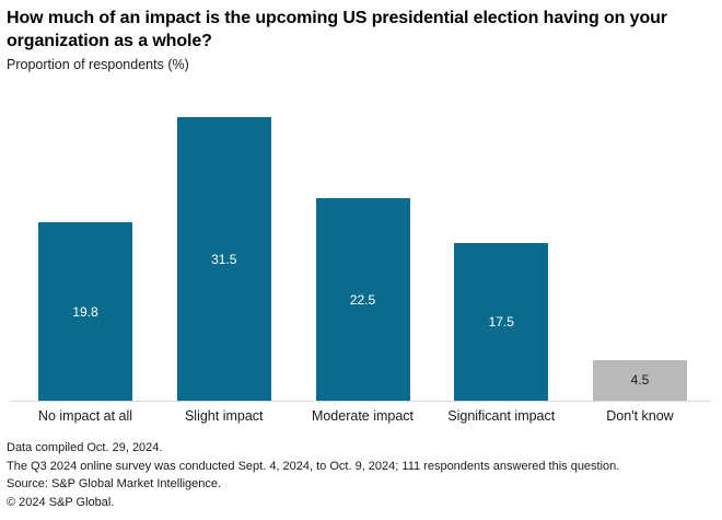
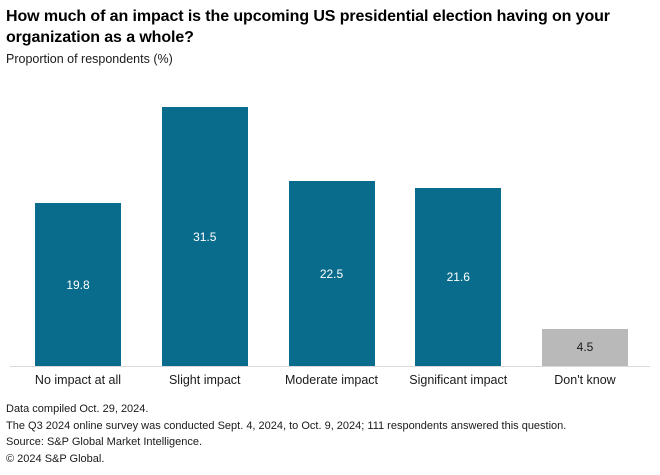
Significant impact: 17.5 -> 21.6
